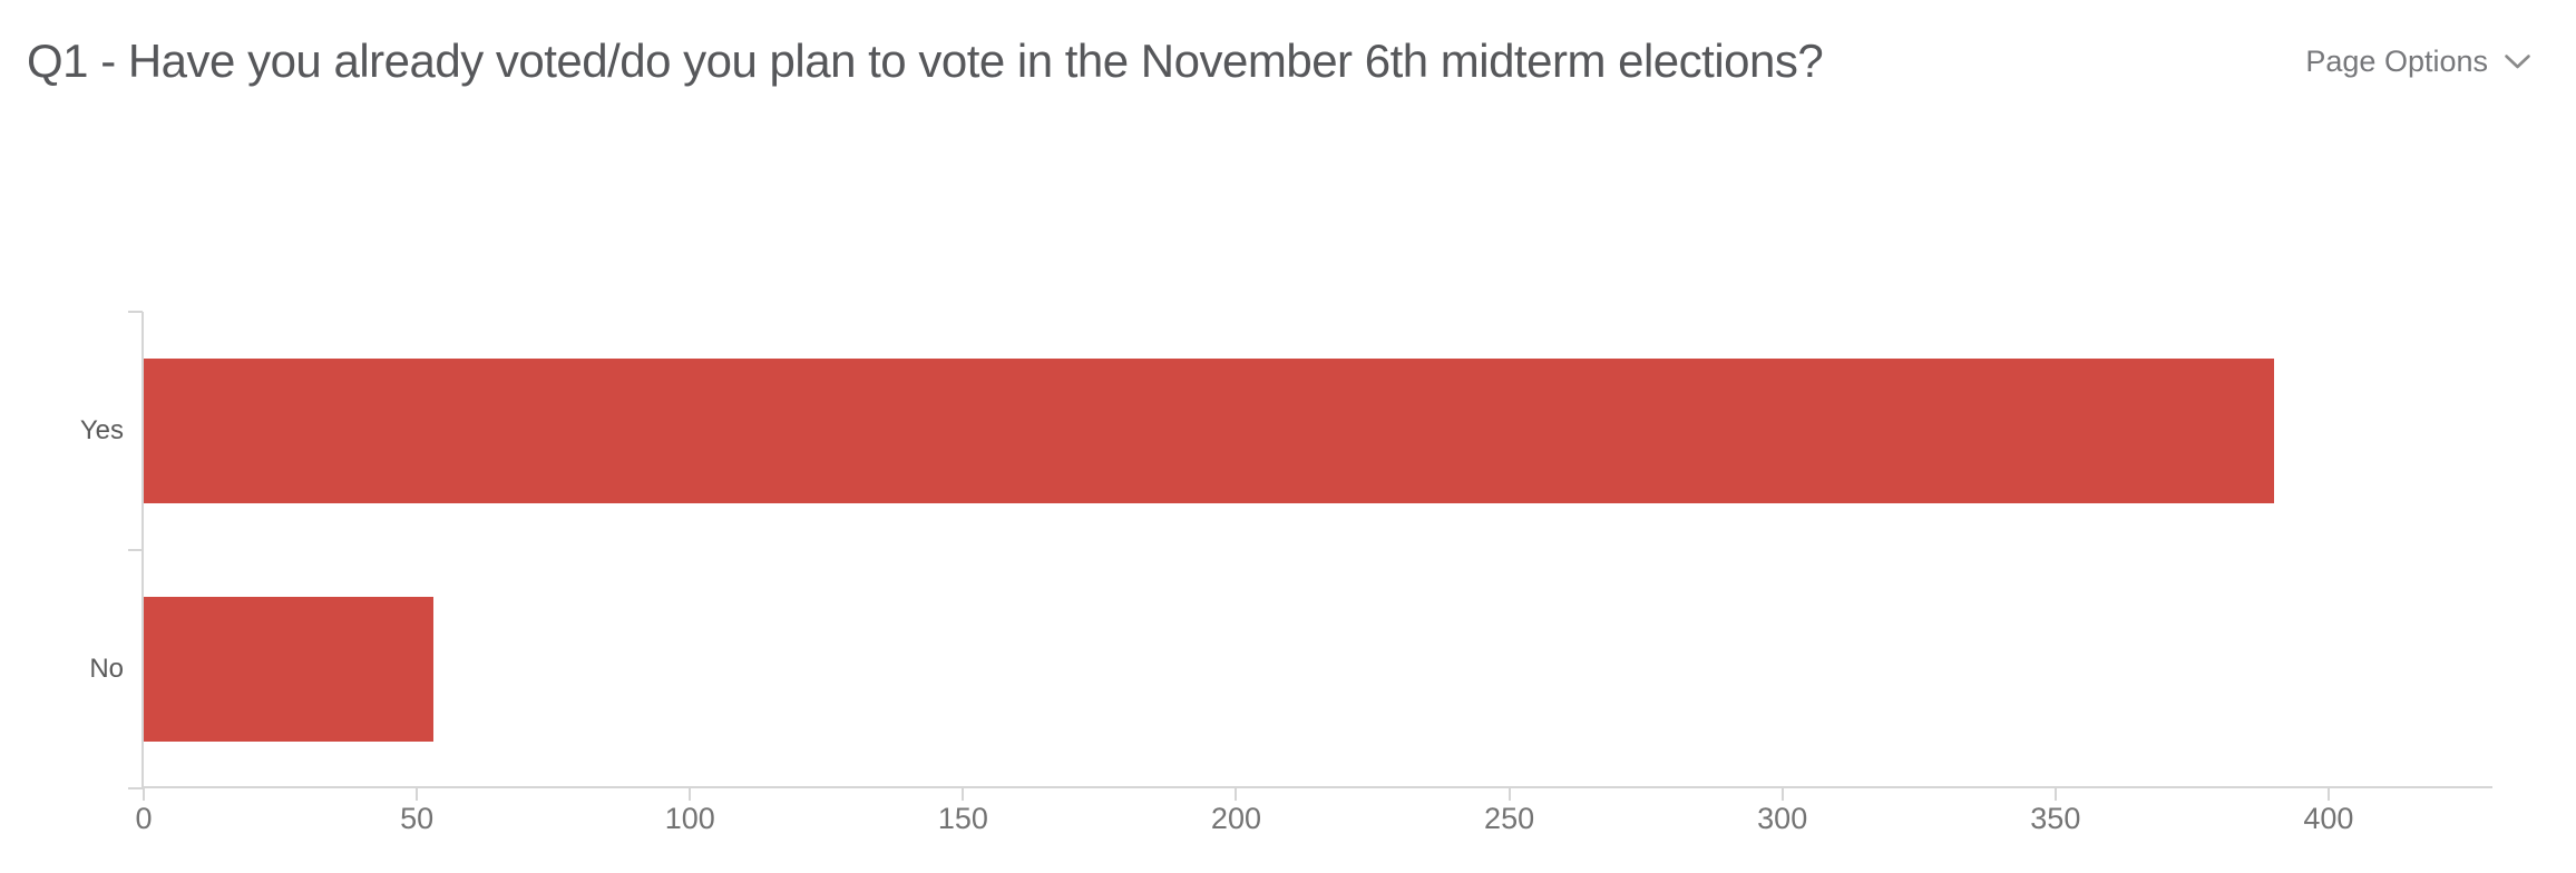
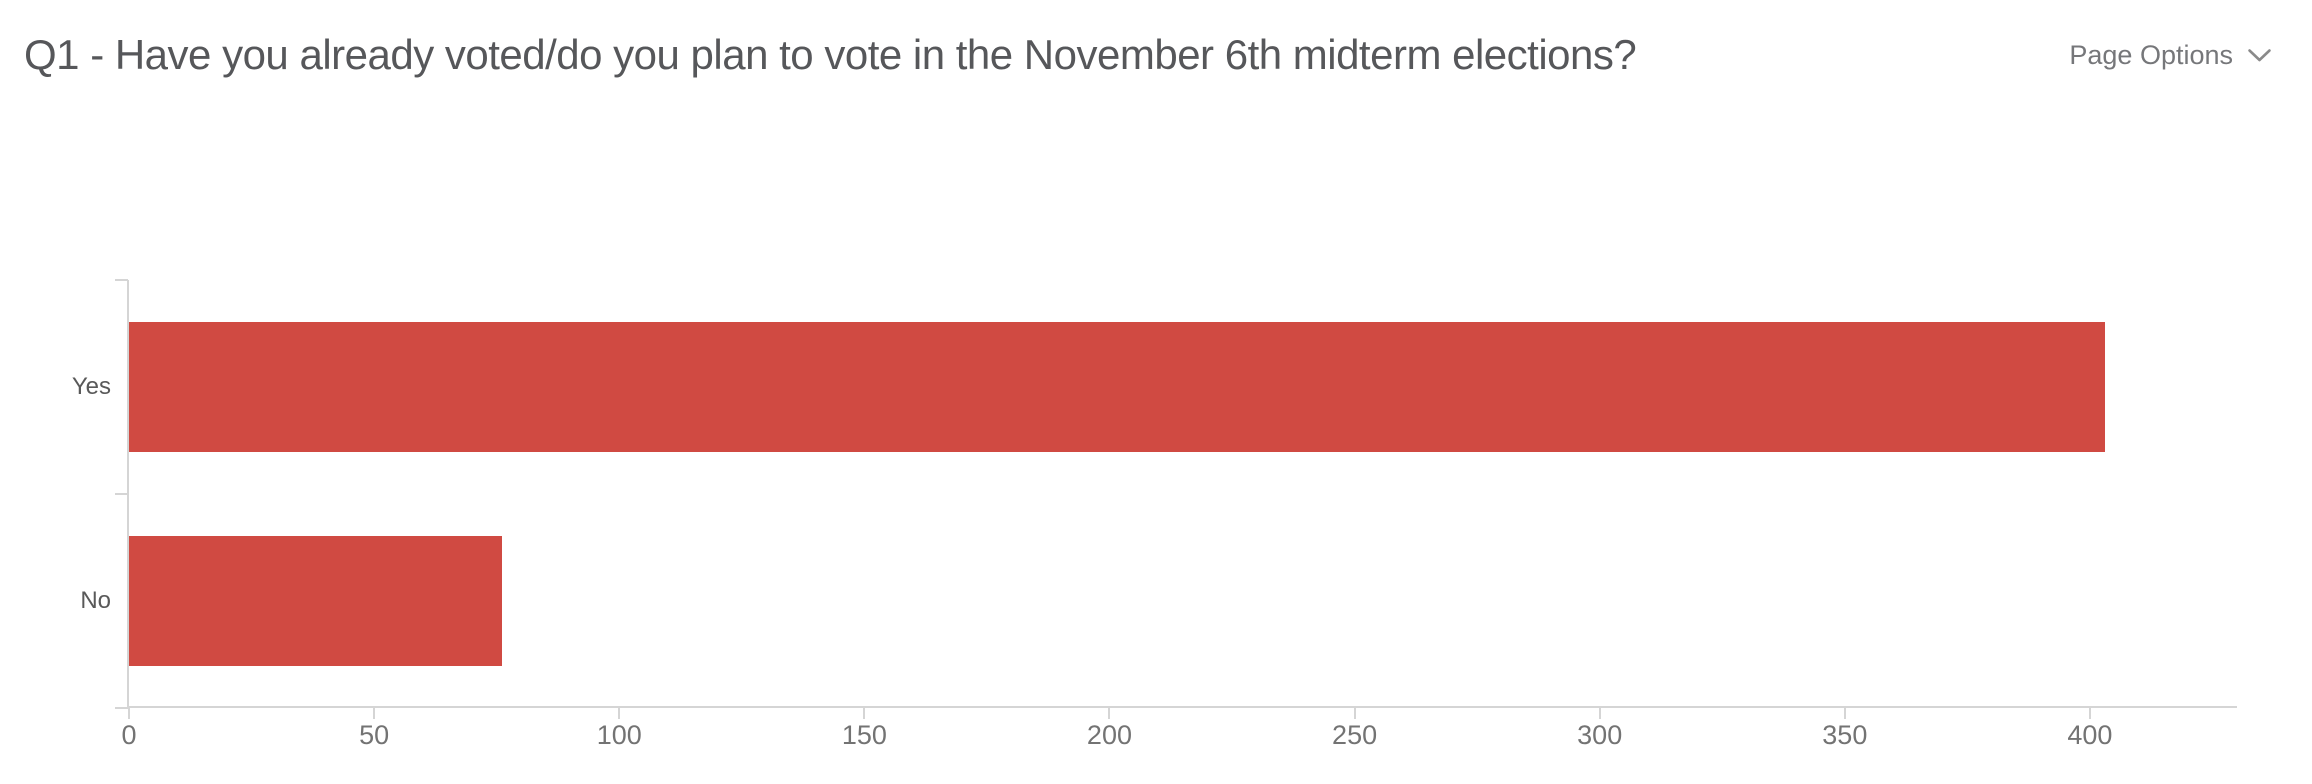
Yes: 390 -> 403
No: 53 -> 76
